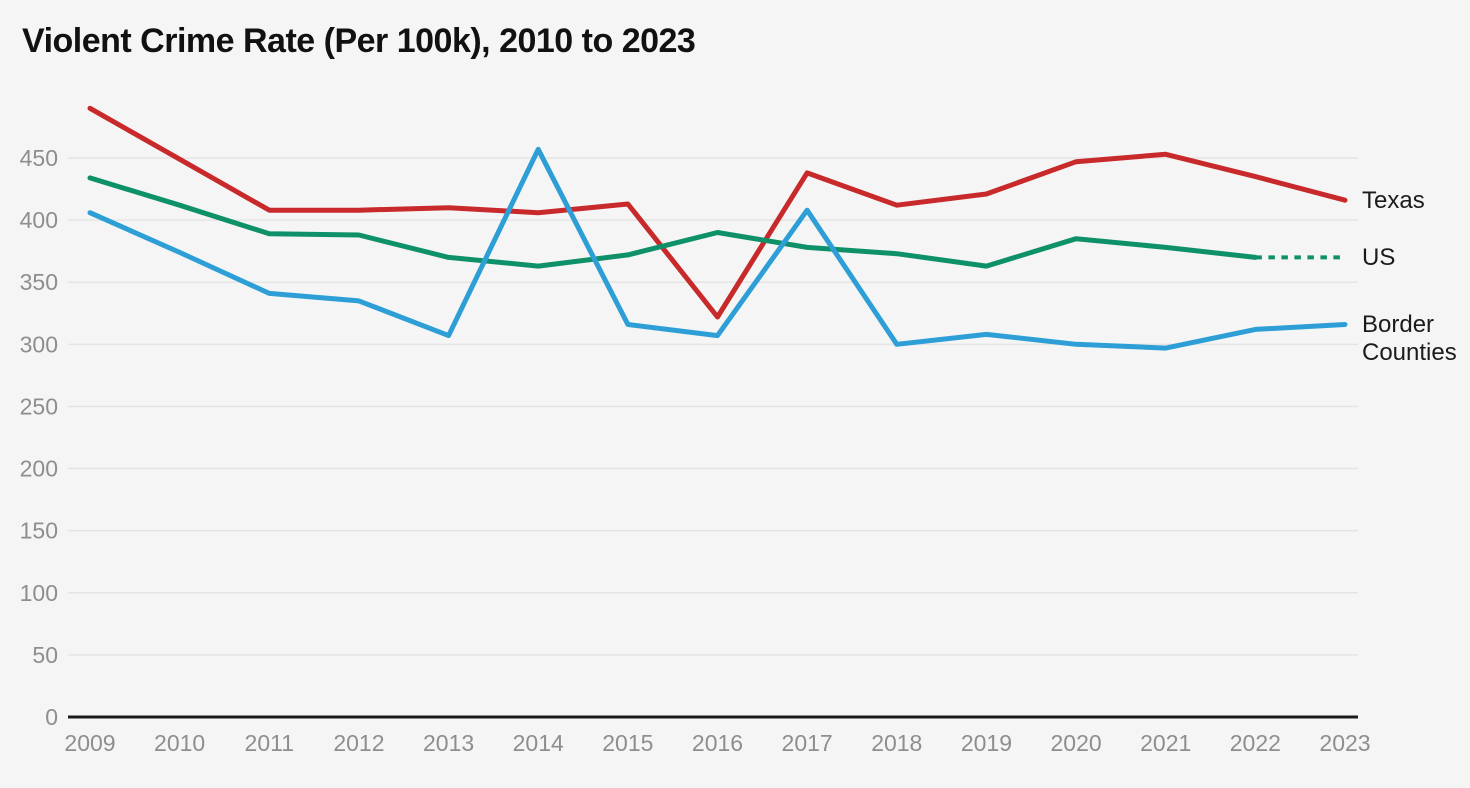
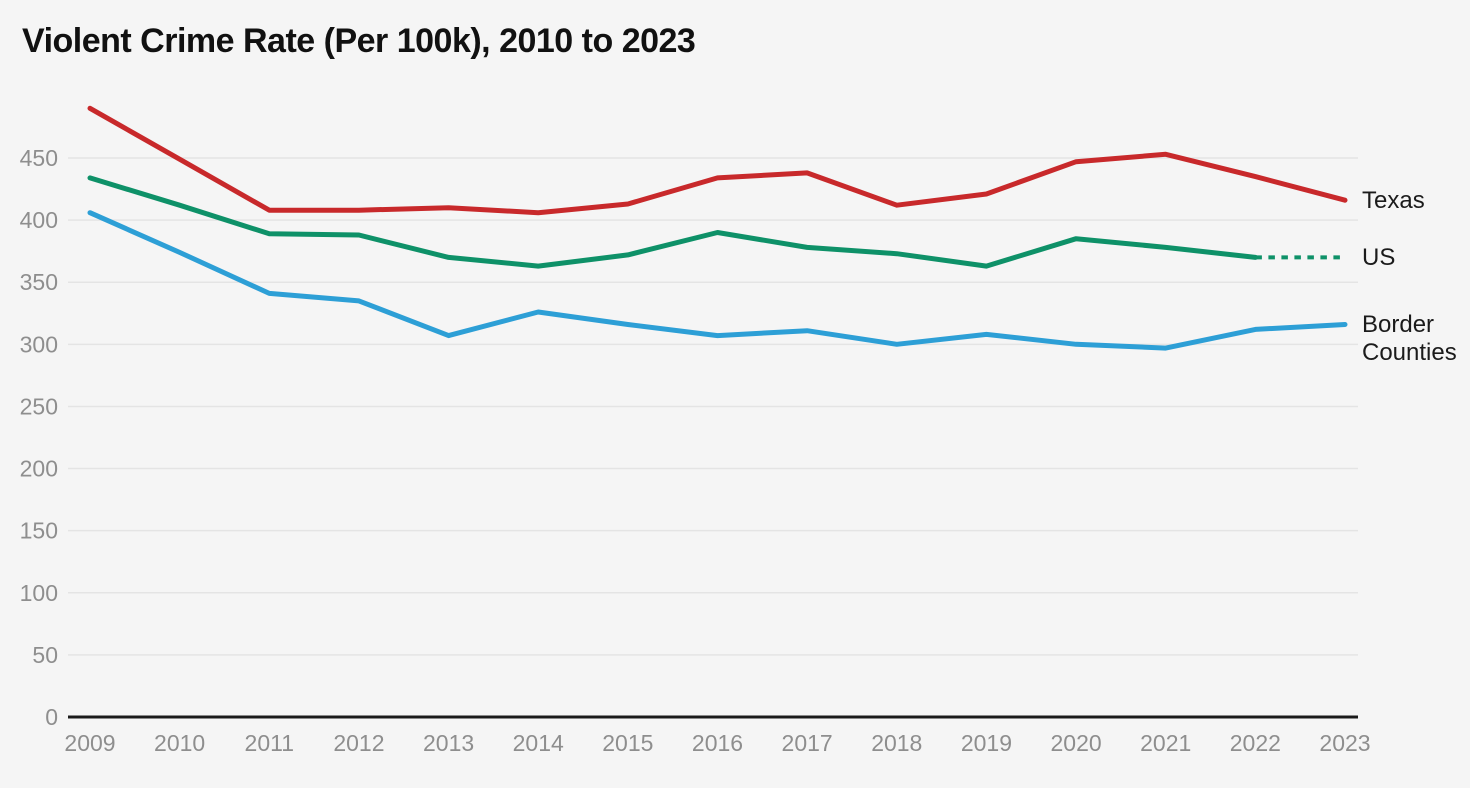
Border Counties/2014: 457 -> 326
Texas/2016: 322 -> 434
Border Counties/2017: 408 -> 311
